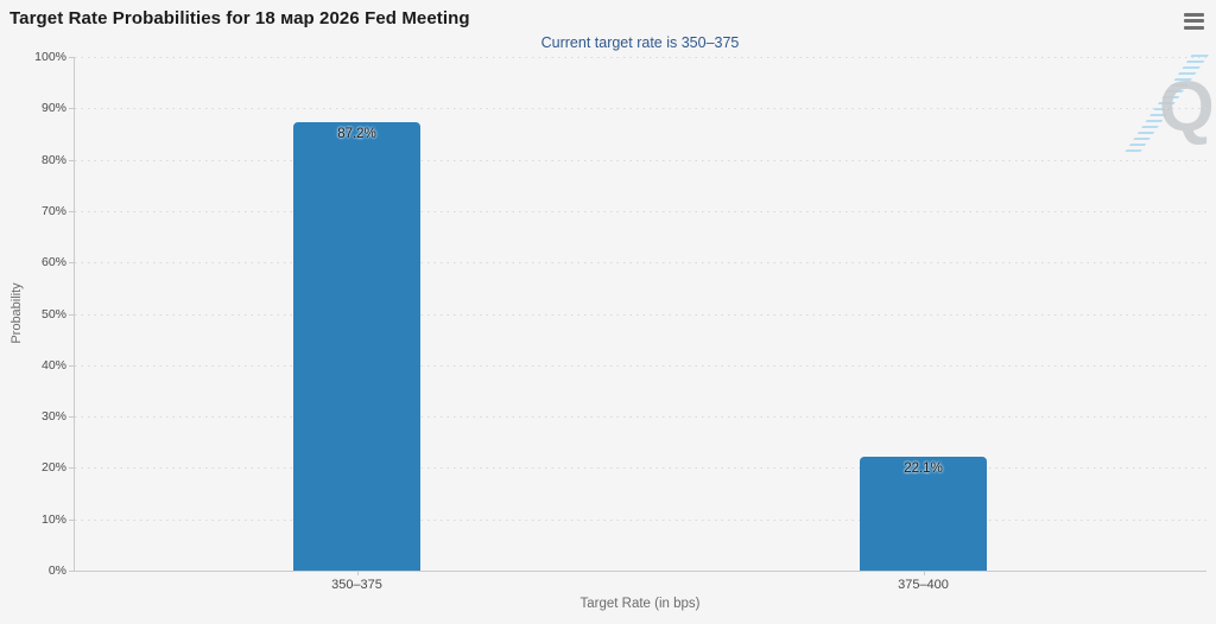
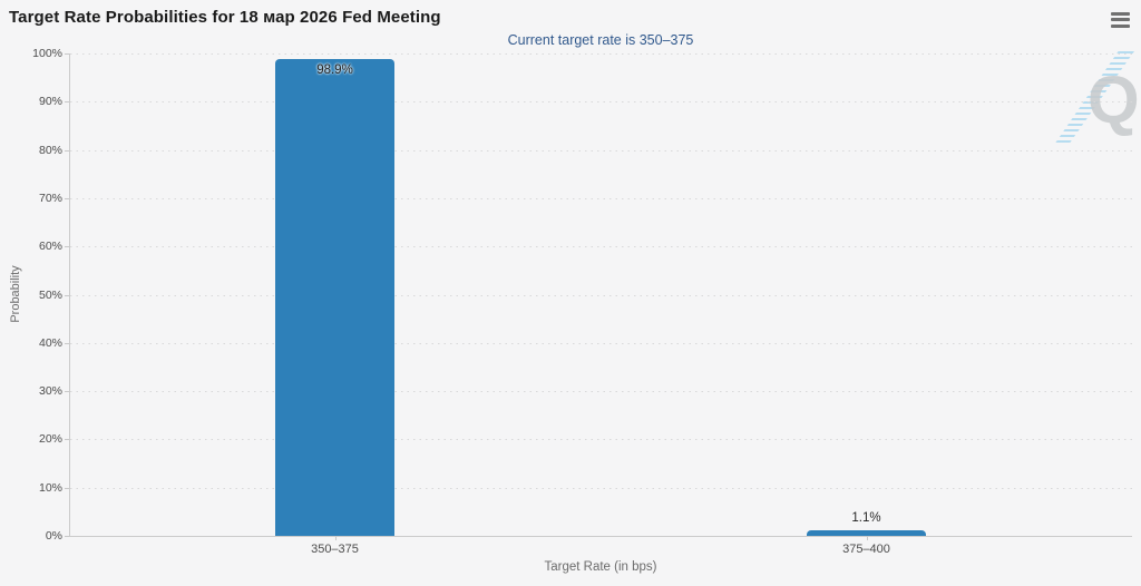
350–375: 87.2% -> 98.9%
375–400: 22.1% -> 1.1%
